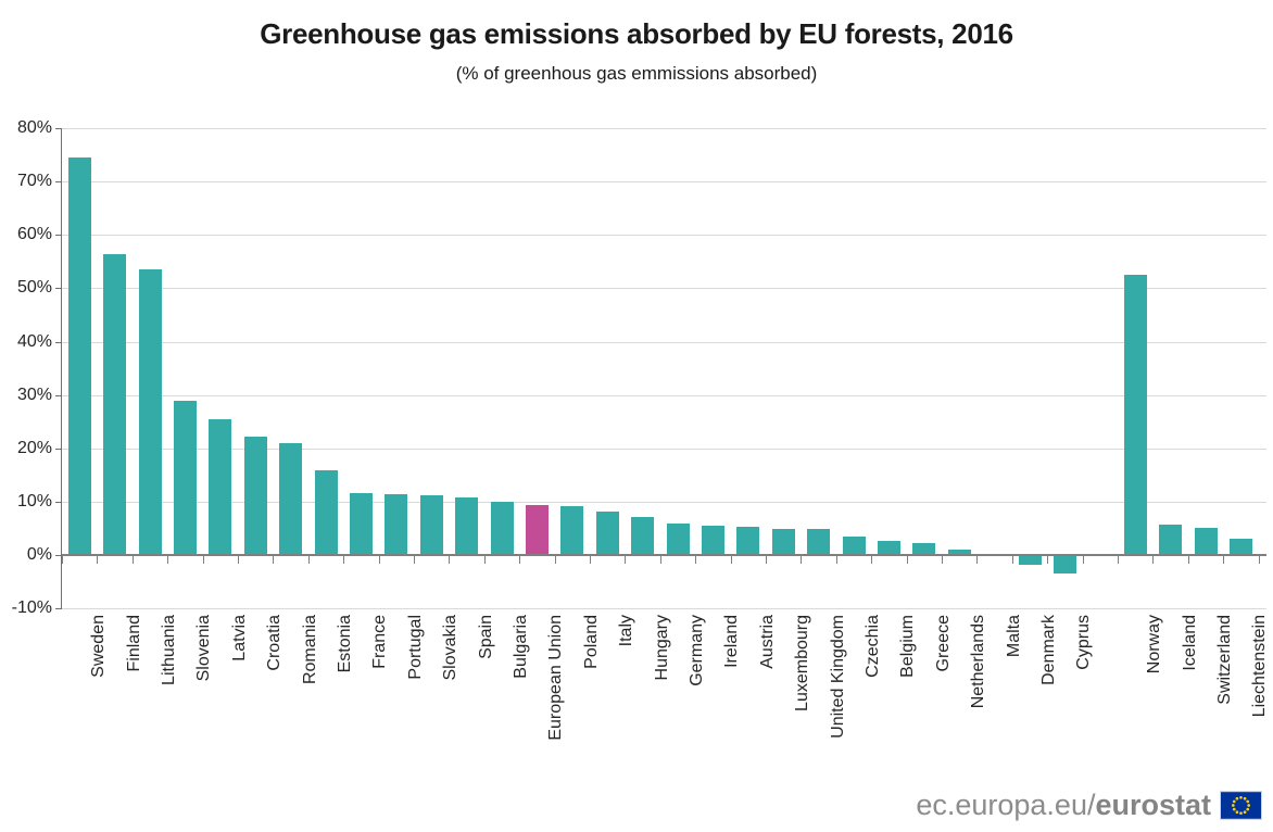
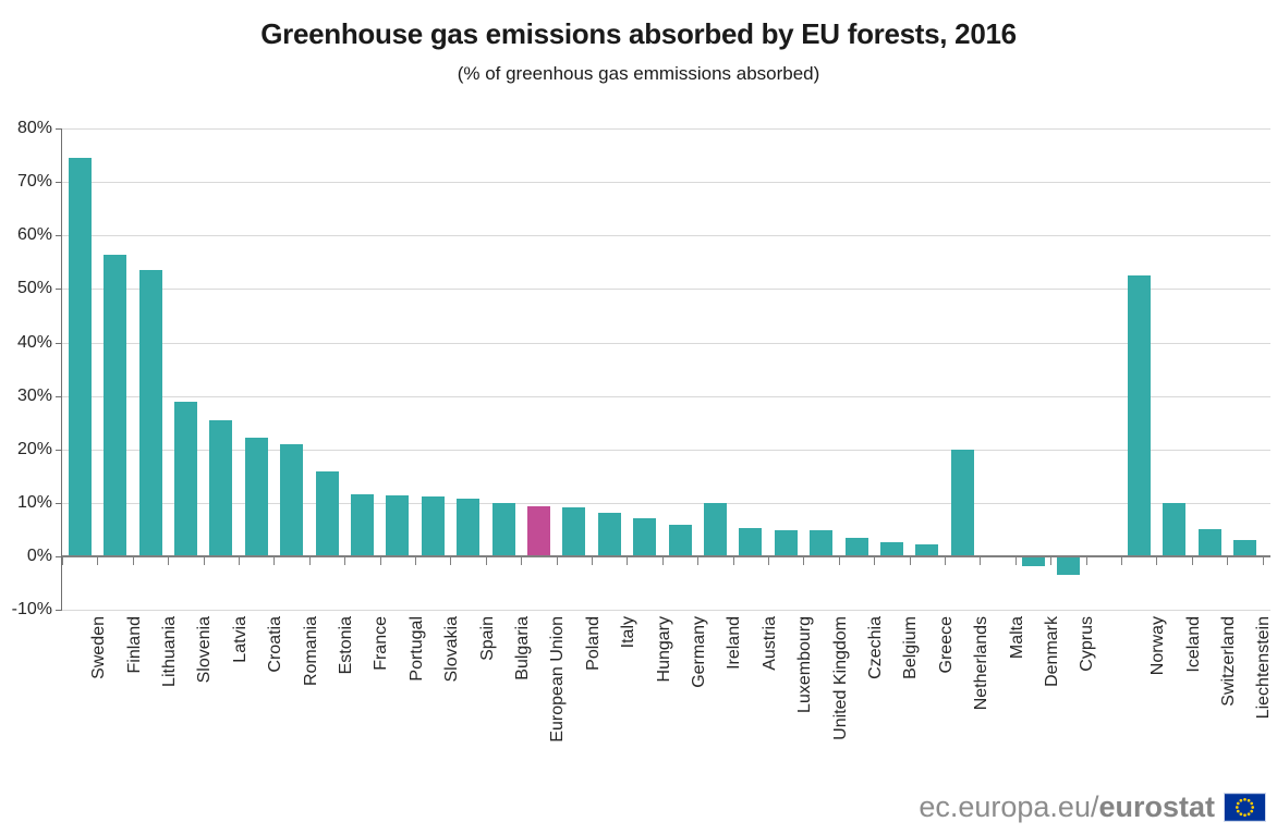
Ireland: 6% -> 10%
Netherlands: 1% -> 20%
Iceland: 6% -> 10%
